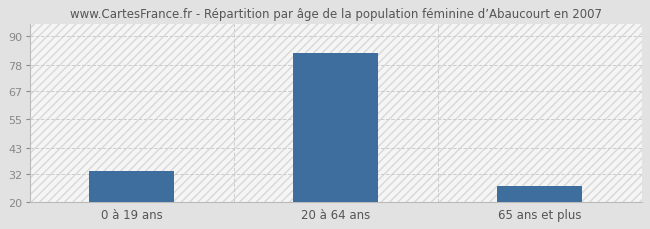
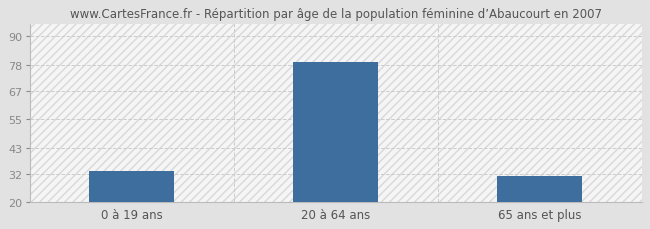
20 à 64 ans: 83 -> 79
65 ans et plus: 27 -> 31
